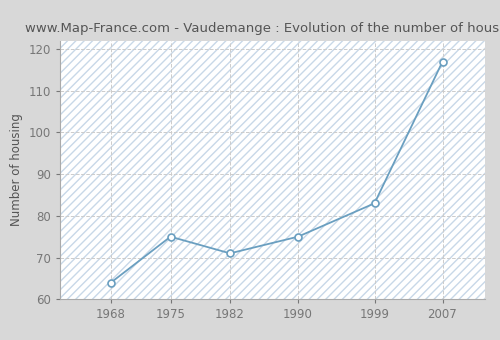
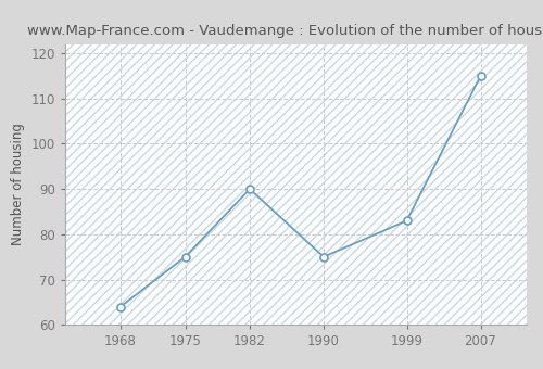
1982: 71 -> 90
2007: 117 -> 115
